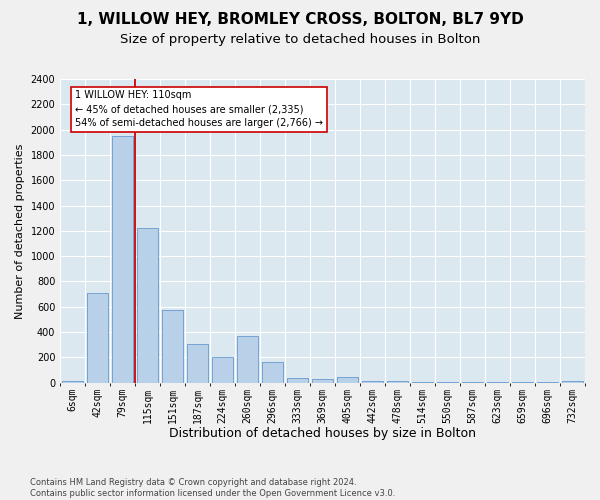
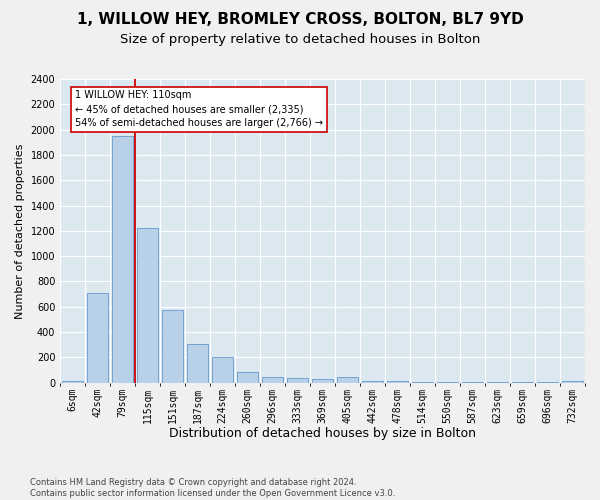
260sqm: 370 -> 80
296sqm: 160 -> 50
